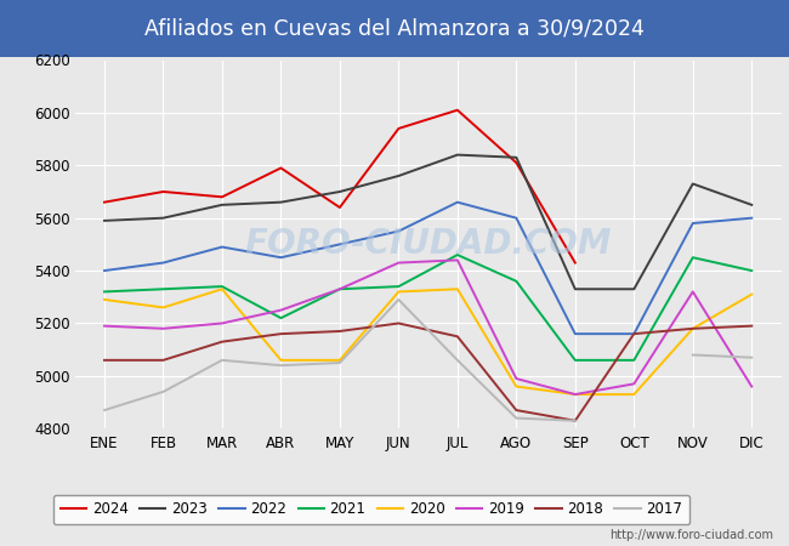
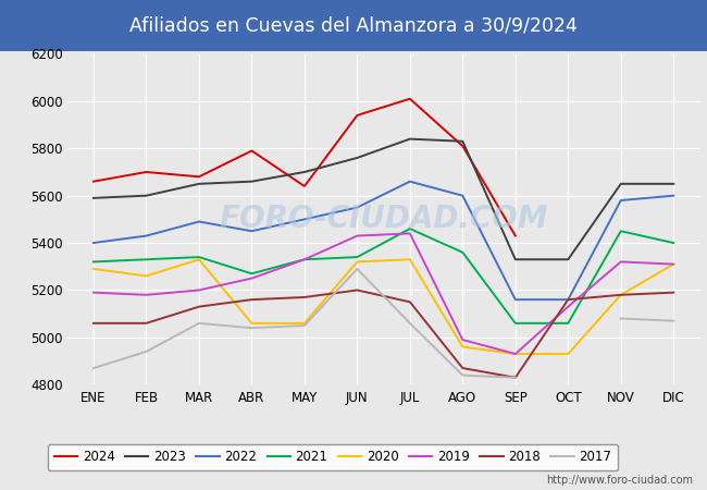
2021/ABR: 5220 -> 5270
2019/OCT: 4970 -> 5130
2023/NOV: 5730 -> 5650
2019/DIC: 4960 -> 5310
